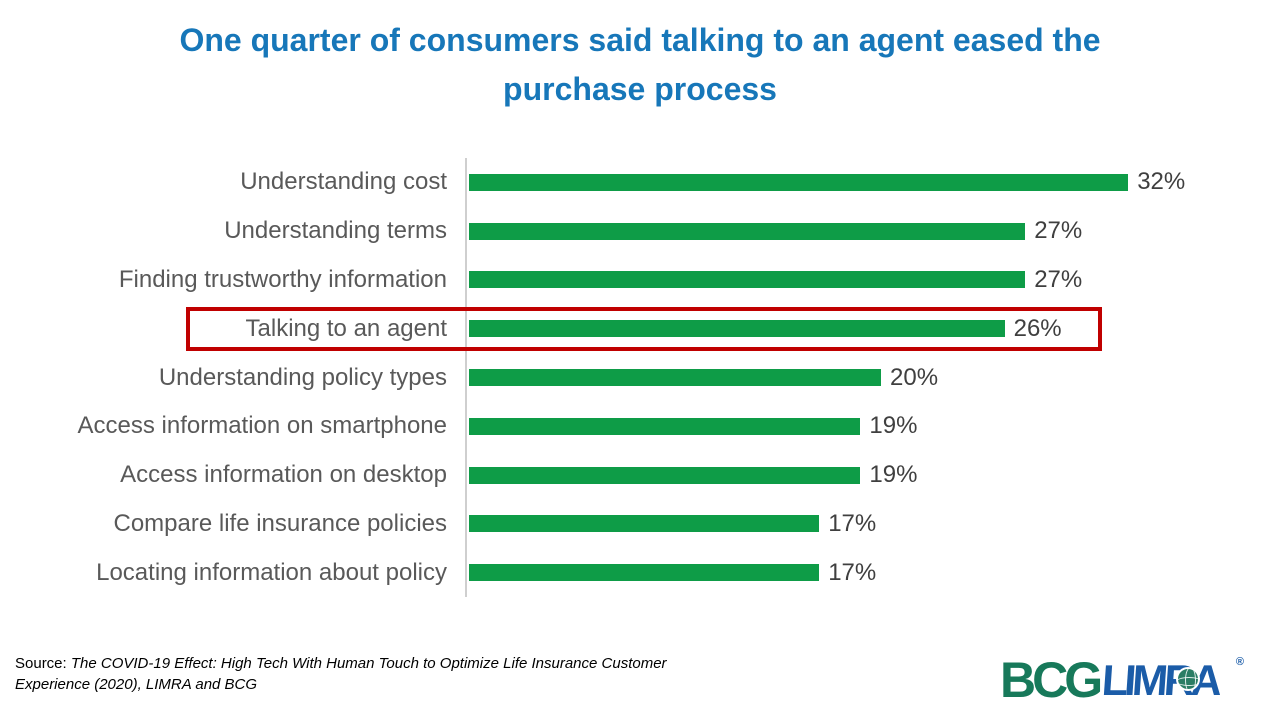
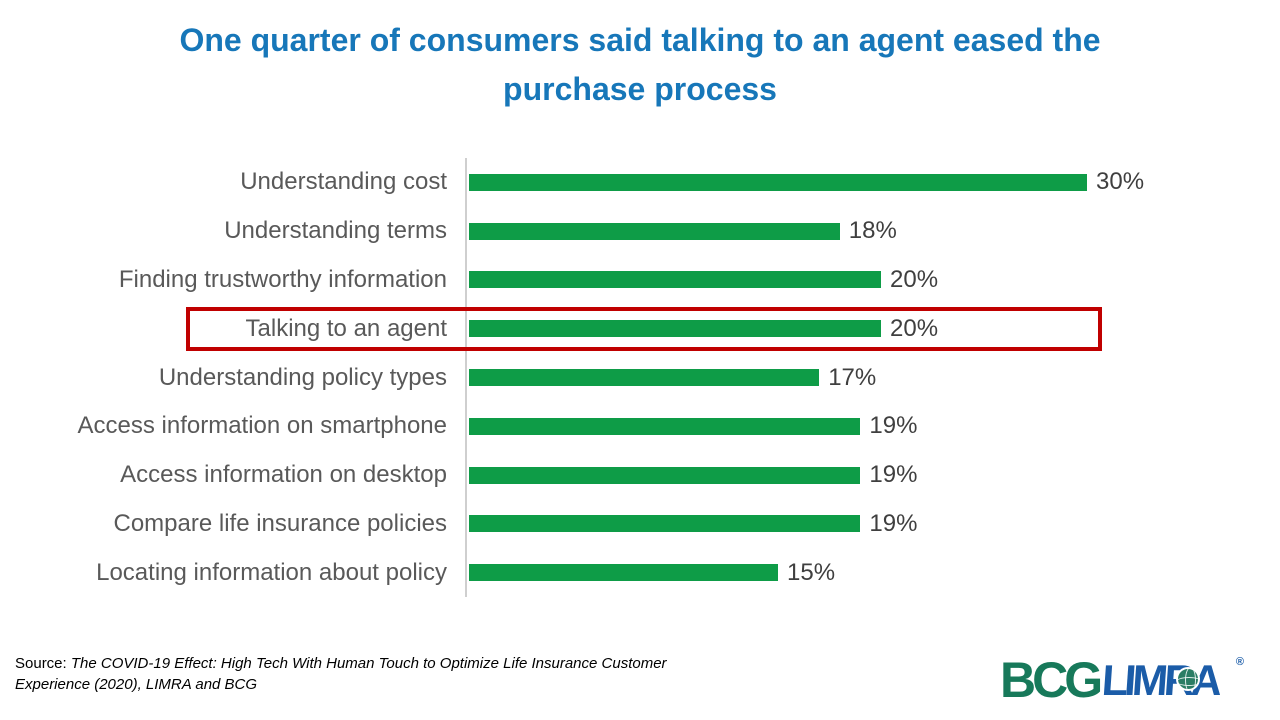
Understanding cost: 32% -> 30%
Understanding terms: 27% -> 18%
Finding trustworthy information: 27% -> 20%
Talking to an agent: 26% -> 20%
Understanding policy types: 20% -> 17%
Compare life insurance policies: 17% -> 19%
Locating information about policy: 17% -> 15%
